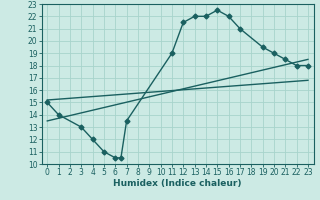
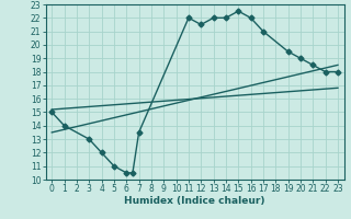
11: 19.0 -> 22.0
